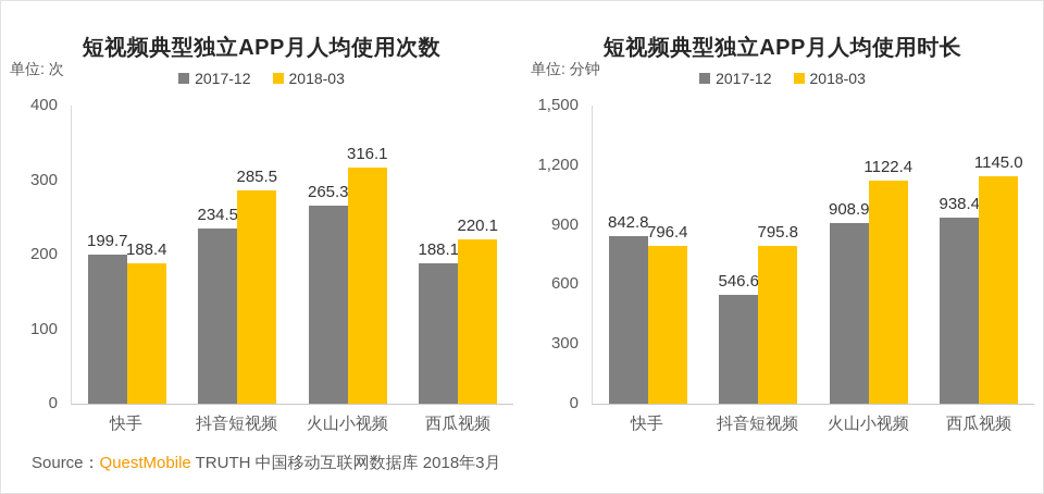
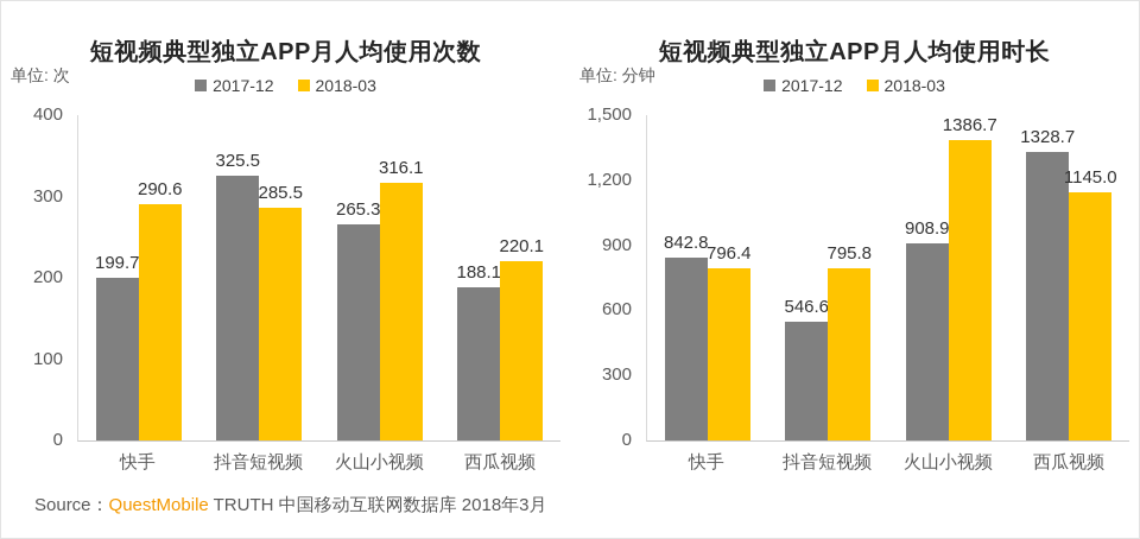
短视频典型独立APP月人均使用次数/2018-03/快手: 188.4 -> 290.6
短视频典型独立APP月人均使用次数/2017-12/抖音短视频: 234.5 -> 325.5
短视频典型独立APP月人均使用时长/2018-03/火山小视频: 1122.4 -> 1386.7
短视频典型独立APP月人均使用时长/2017-12/西瓜视频: 938.4 -> 1328.7
